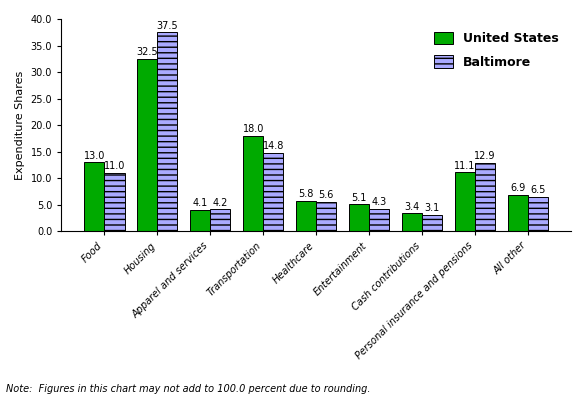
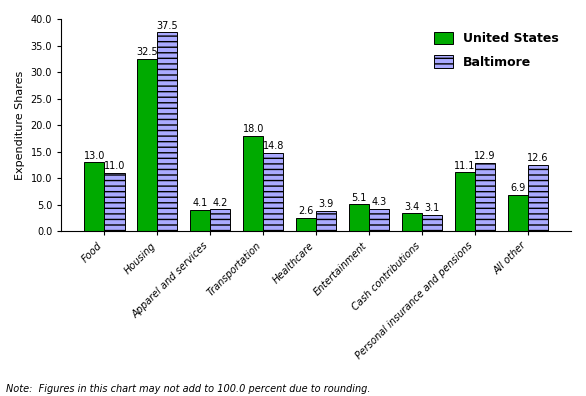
United States/Healthcare: 5.8 -> 2.6
Baltimore/Healthcare: 5.6 -> 3.9
Baltimore/All other: 6.5 -> 12.6
